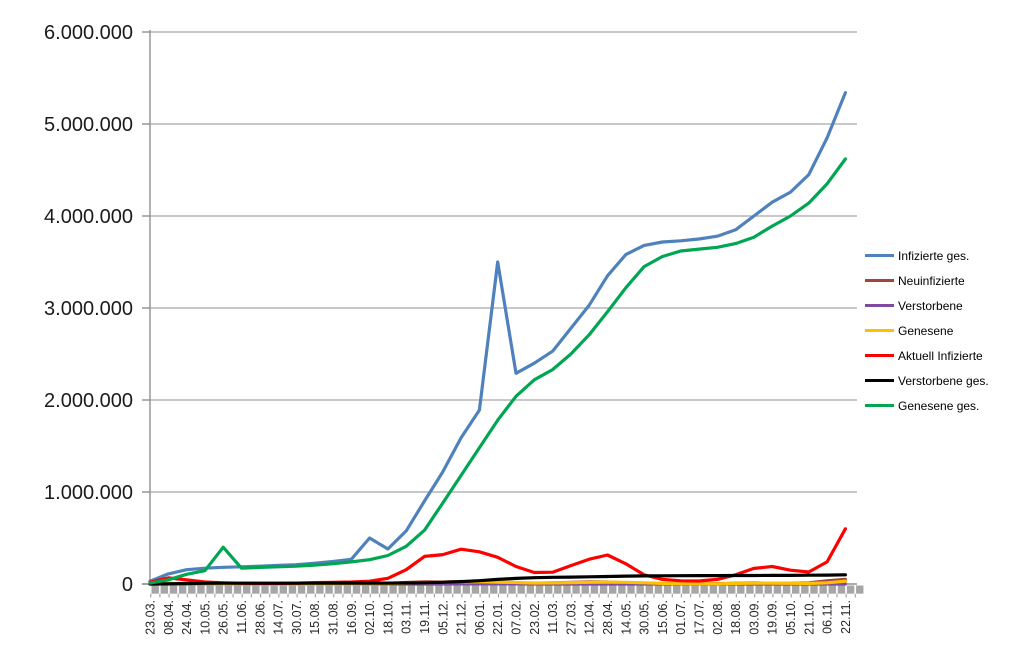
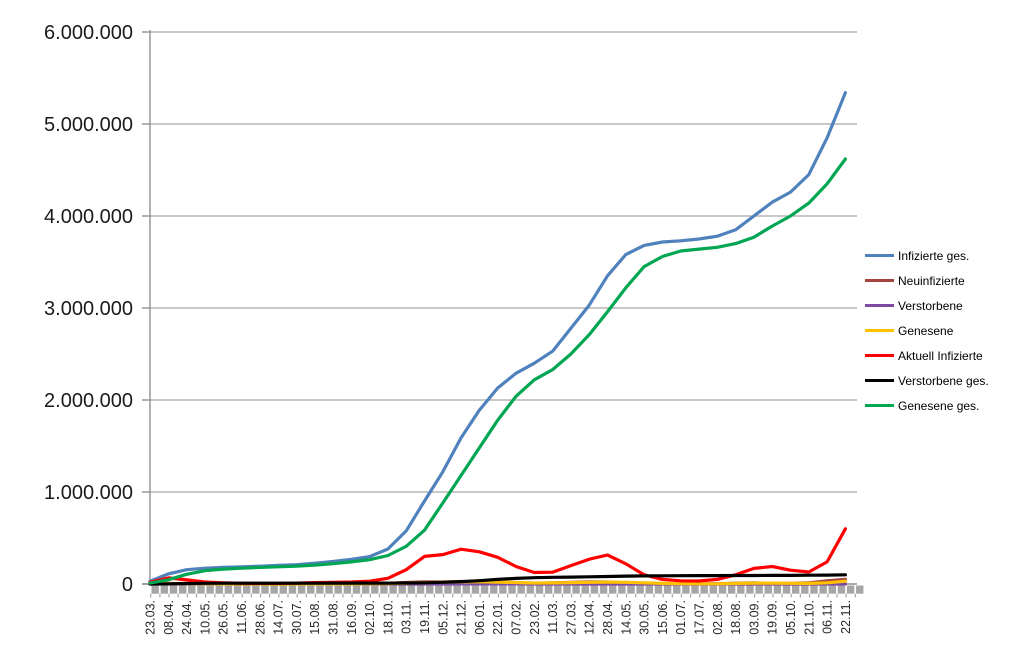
Genesene ges./26.05.: 400000 -> 200000
Infizierte ges./02.10.: 500000 -> 300000
Infizierte ges./22.01.: 3500000 -> 2100000
